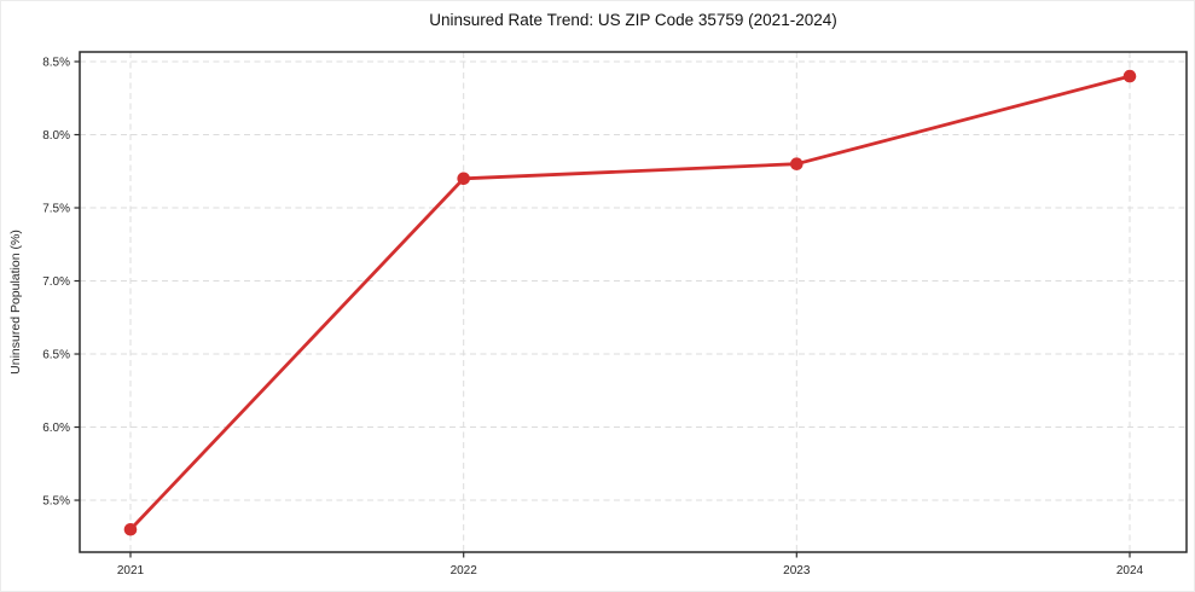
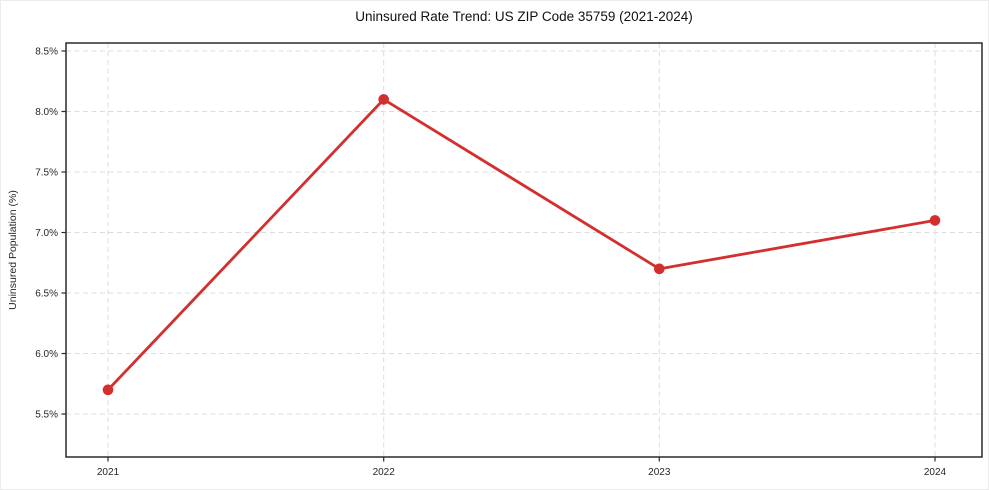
2021: 5.3% -> 5.7%
2022: 7.7% -> 8.1%
2023: 7.8% -> 6.7%
2024: 8.4% -> 7.1%
